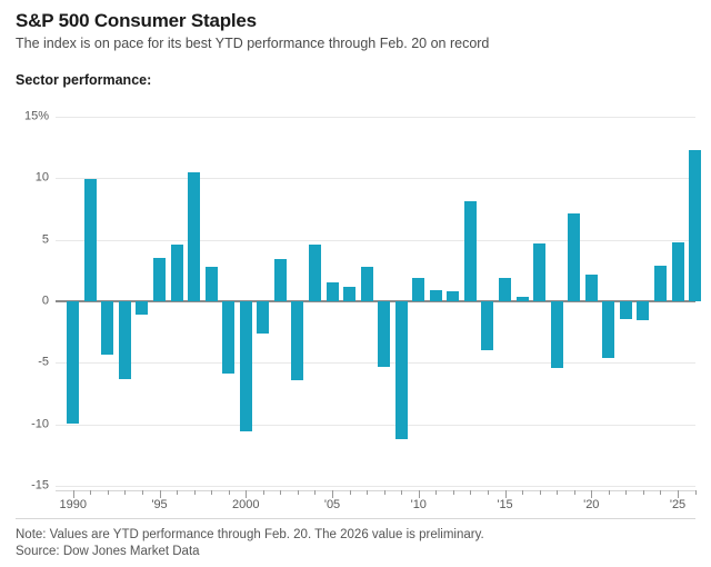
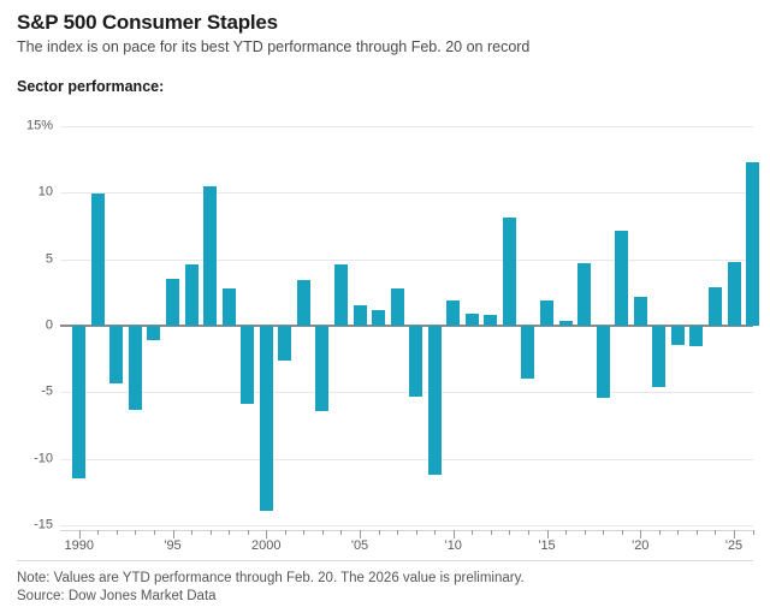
1990: -9.9% -> -11.5%
2000: -10.6% -> -13.9%
